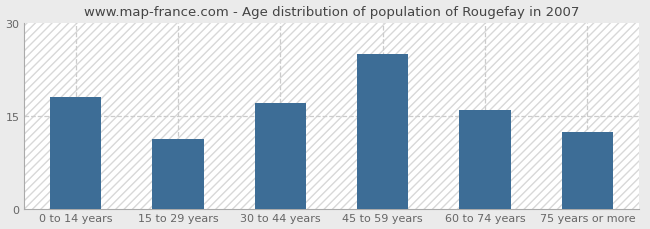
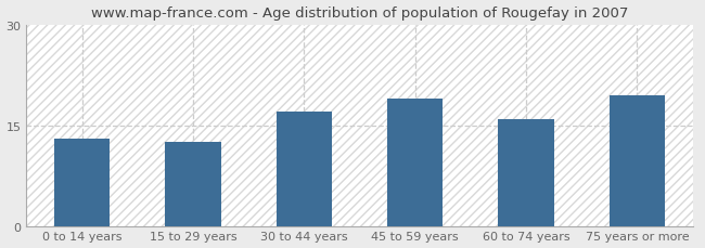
0 to 14 years: 18.0 -> 13.0
15 to 29 years: 11.2 -> 12.5
45 to 59 years: 25.0 -> 19.0
75 years or more: 12.4 -> 19.5
